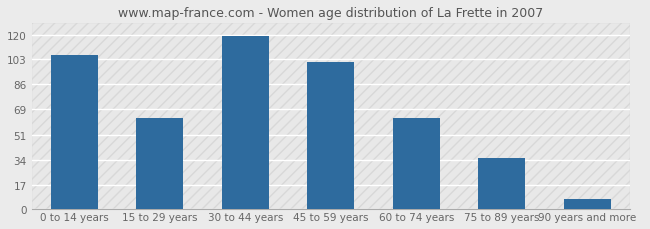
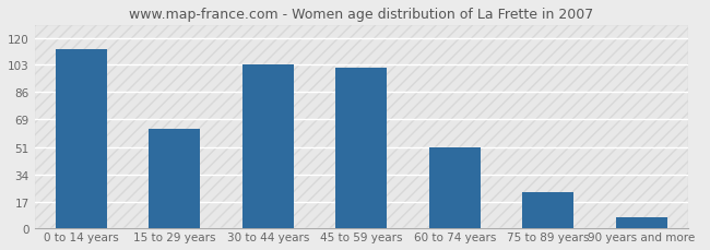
0 to 14 years: 106 -> 113
30 to 44 years: 119 -> 103
60 to 74 years: 63 -> 51
75 to 89 years: 35 -> 23
